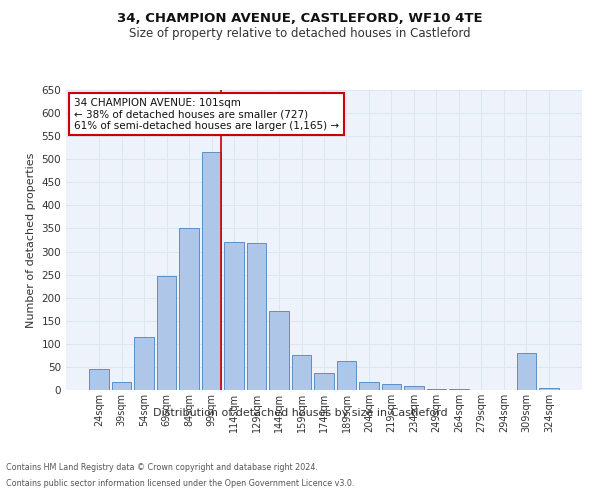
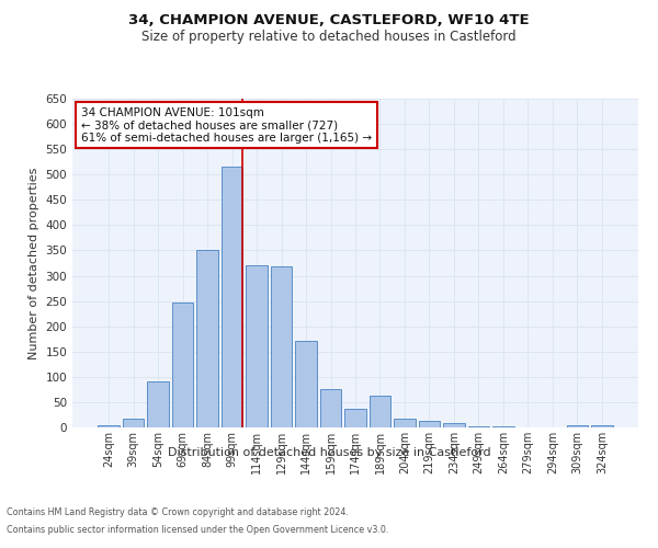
24sqm: 45 -> 5
54sqm: 115 -> 92
309sqm: 80 -> 5
